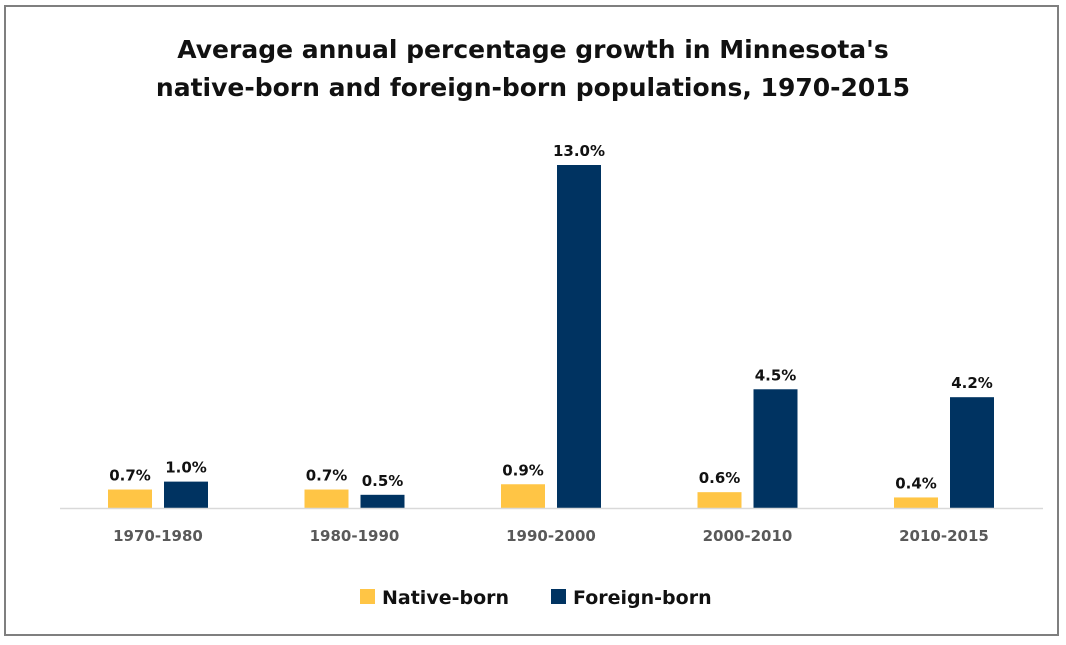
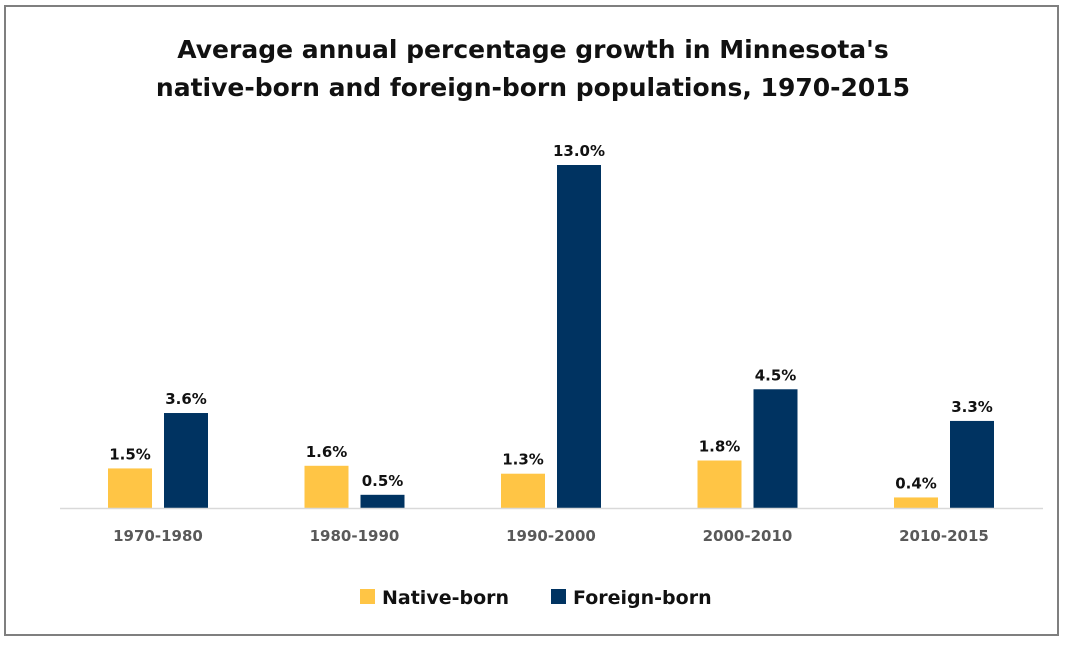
Native-born/1970-1980: 0.7% -> 1.5%
Foreign-born/1970-1980: 1.0% -> 3.6%
Native-born/1980-1990: 0.7% -> 1.6%
Native-born/1990-2000: 0.9% -> 1.3%
Native-born/2000-2010: 0.6% -> 1.8%
Foreign-born/2010-2015: 4.2% -> 3.3%
